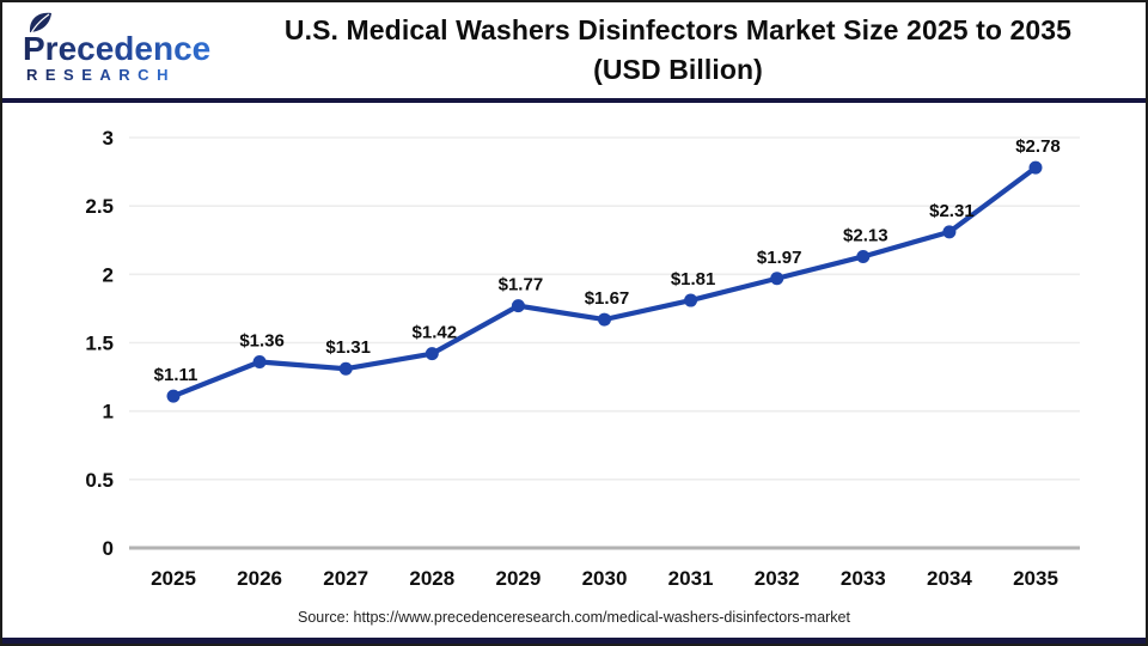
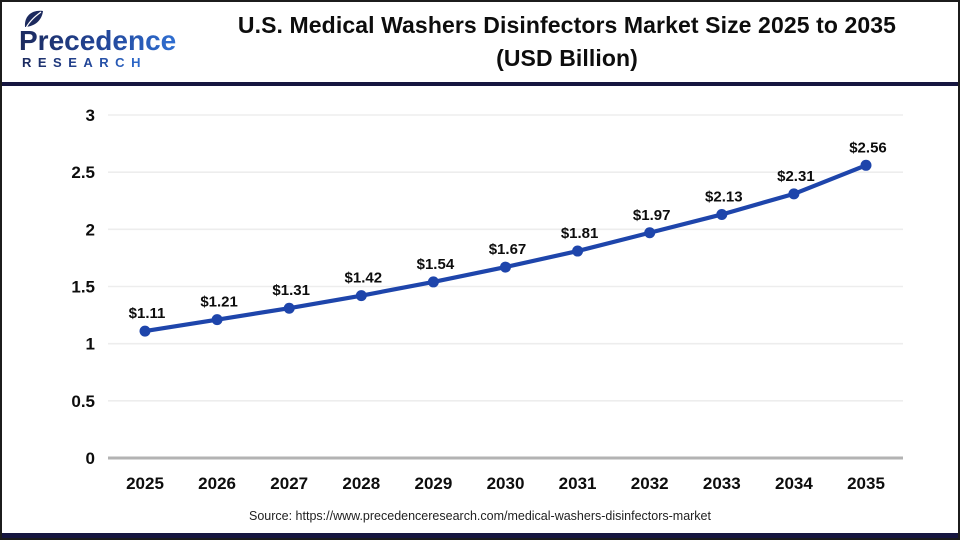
2026: $1.36 -> $1.21
2029: $1.77 -> $1.54
2035: $2.78 -> $2.56
